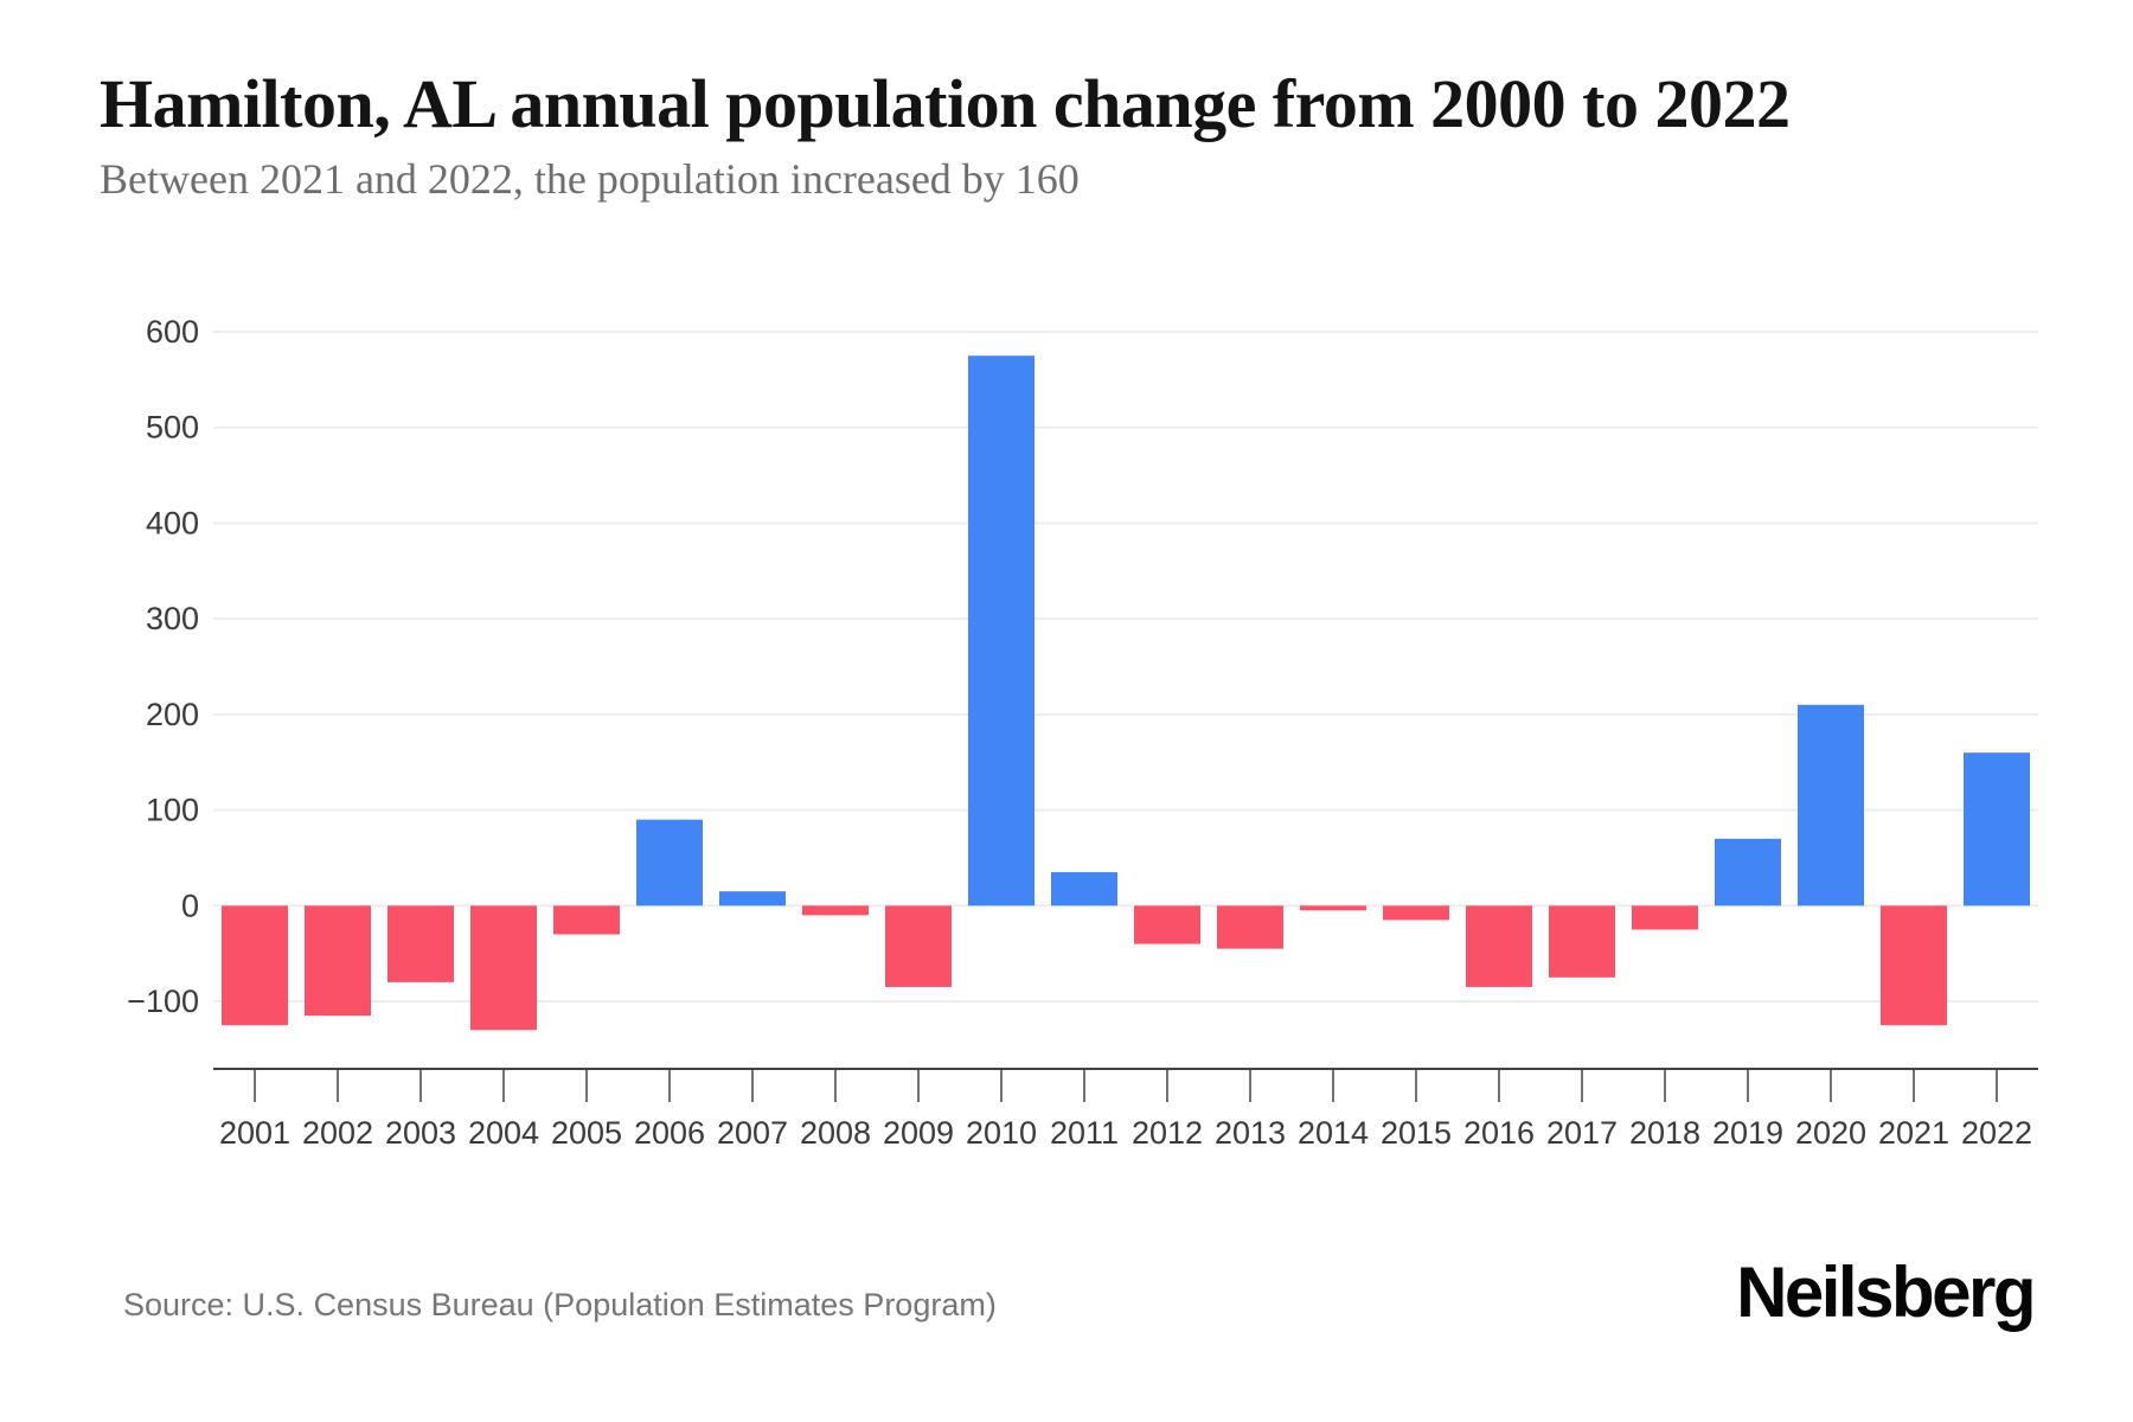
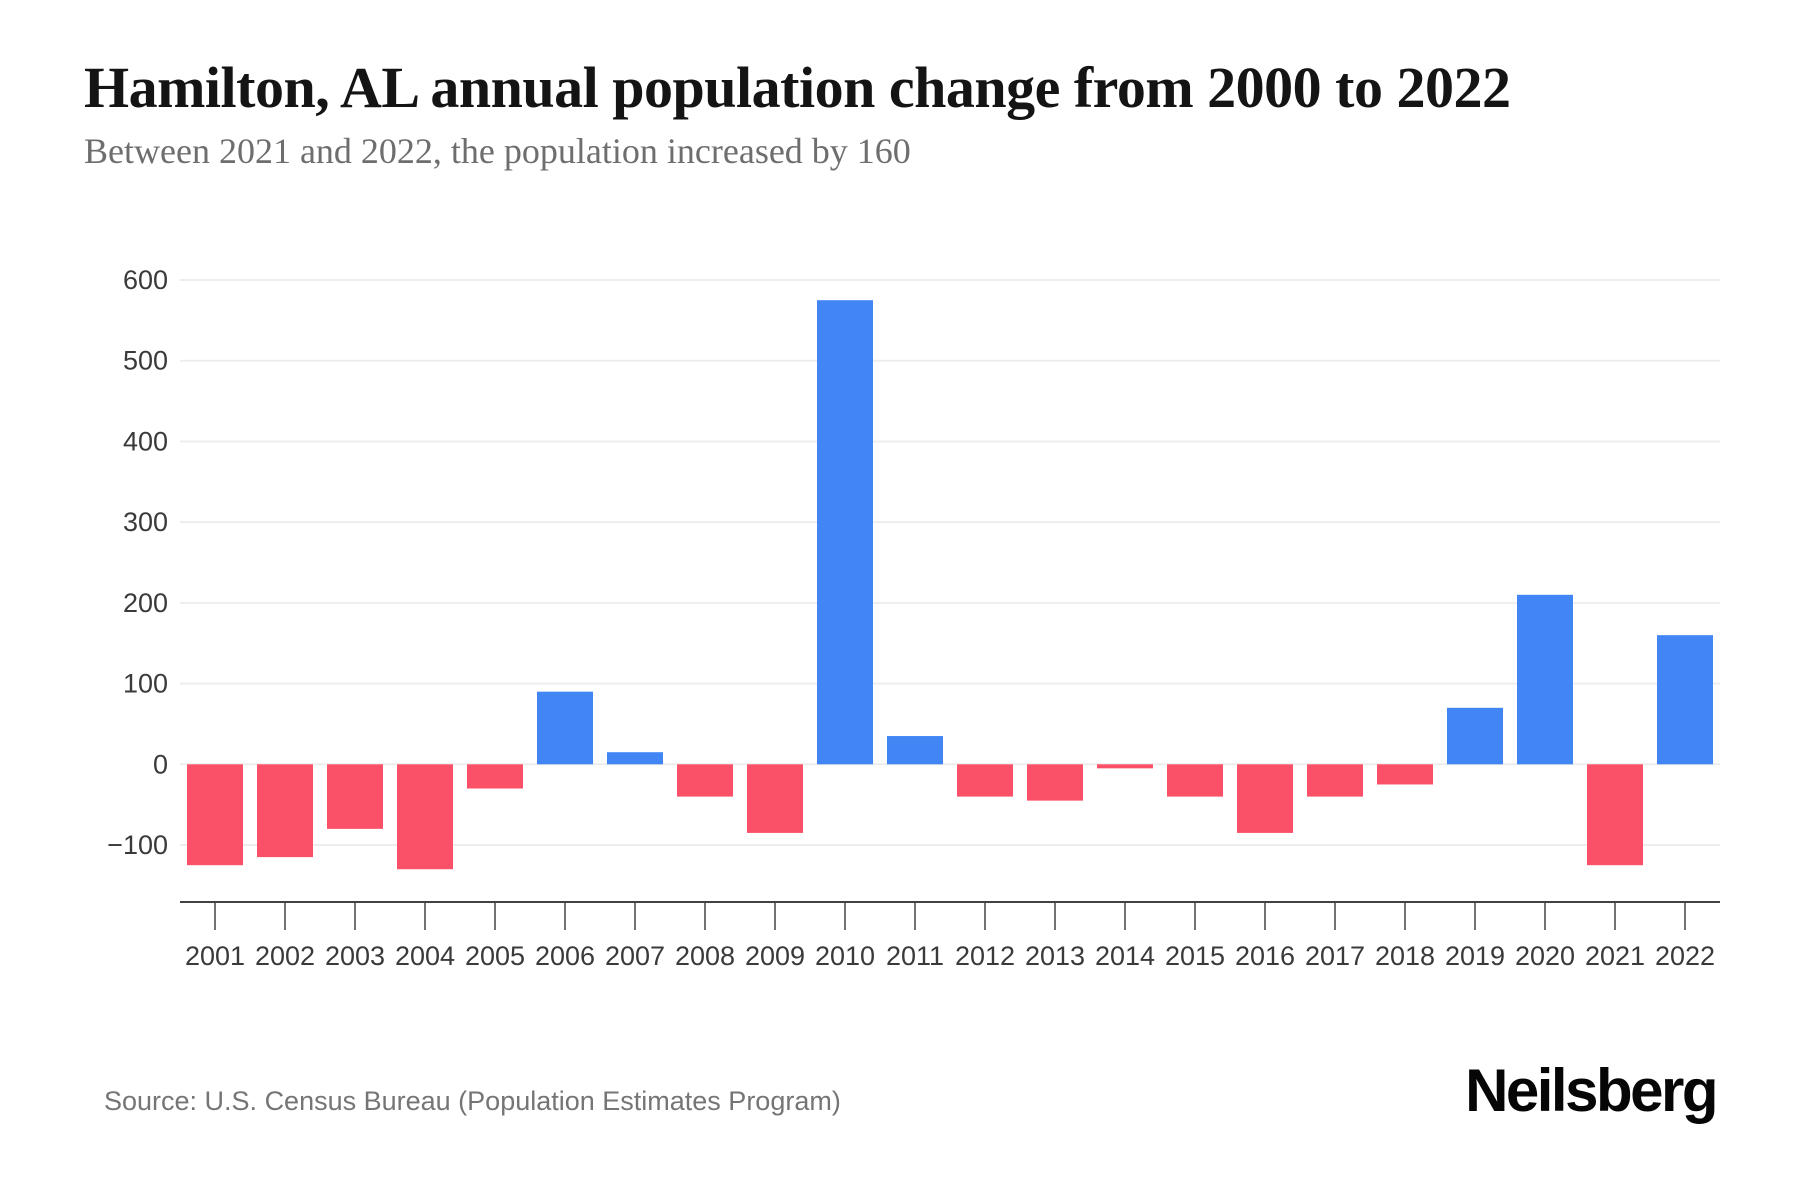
2008: -10 -> -40
2015: -20 -> -40
2017: -80 -> -40
